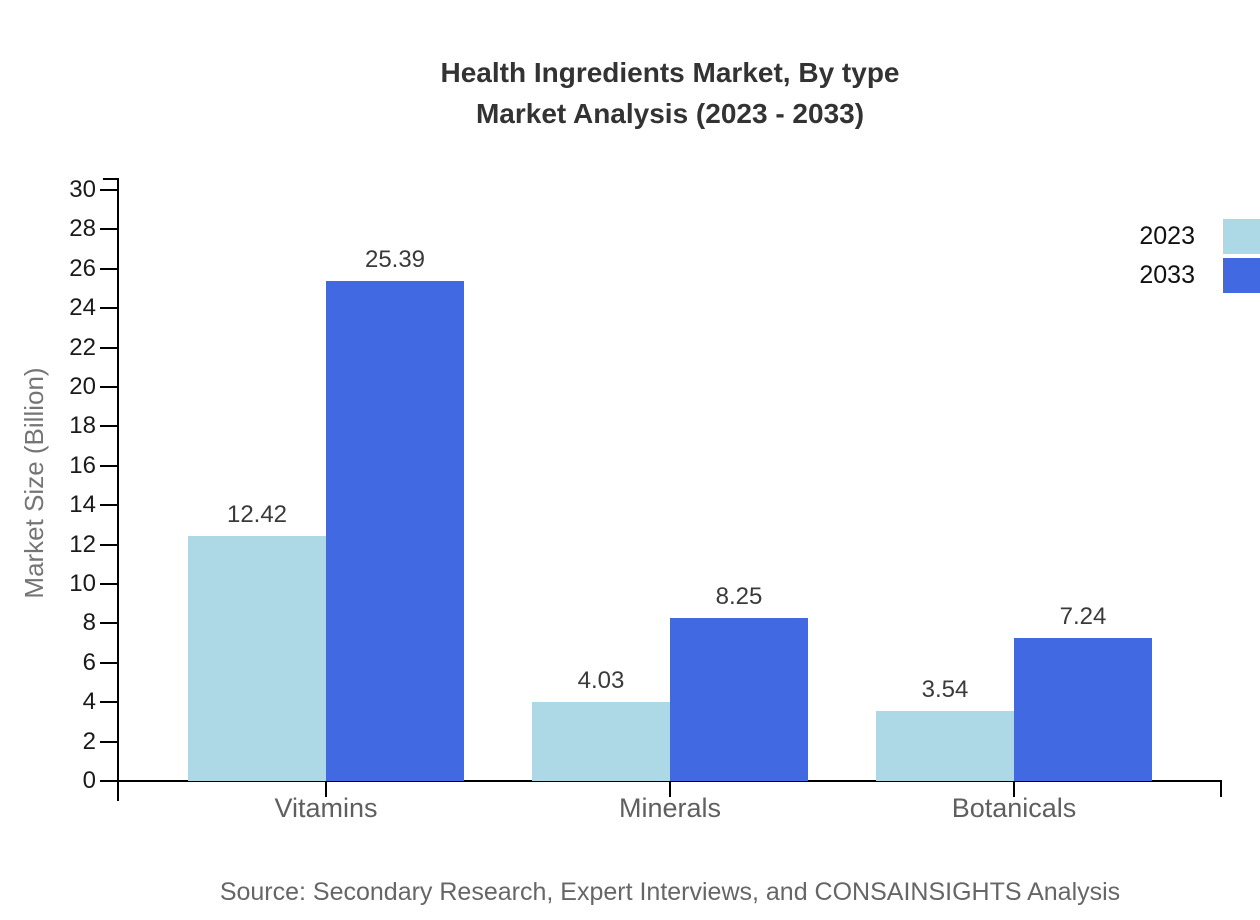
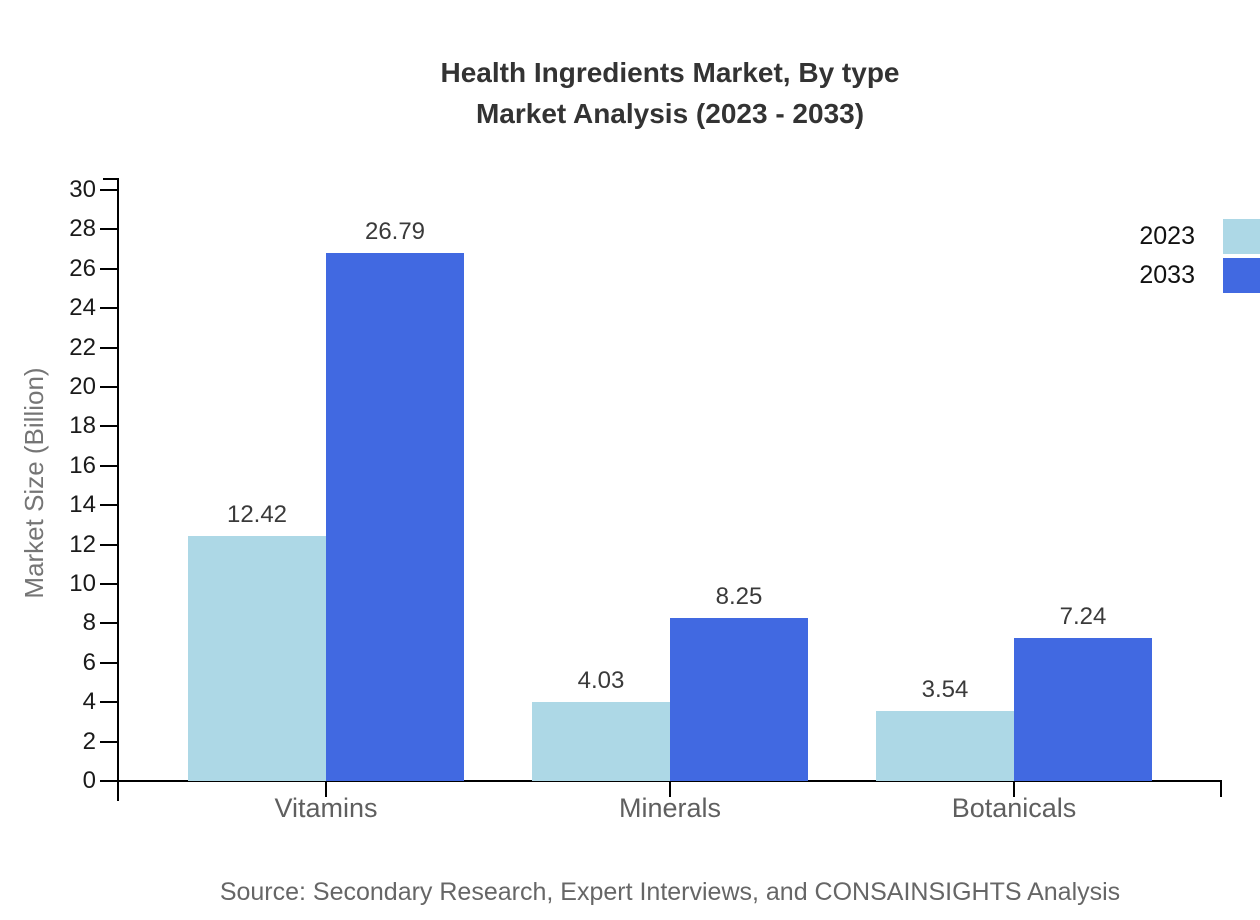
2033/Vitamins: 25.39 -> 26.79
